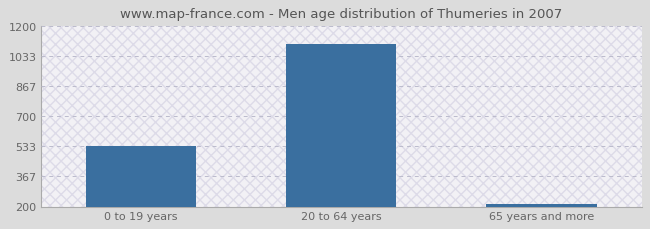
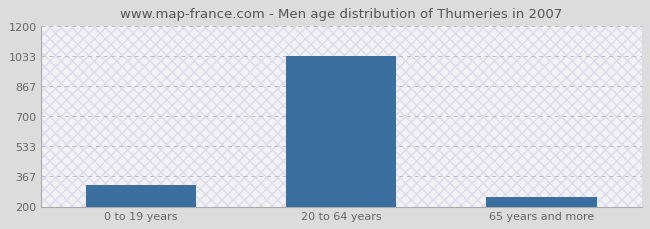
0 to 19 years: 530 -> 320
20 to 64 years: 1100 -> 1030
65 years and more: 220 -> 250
